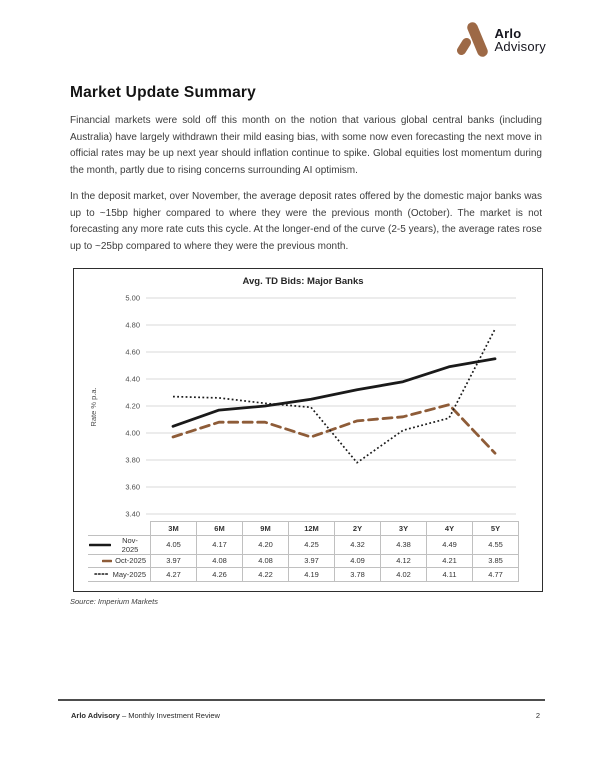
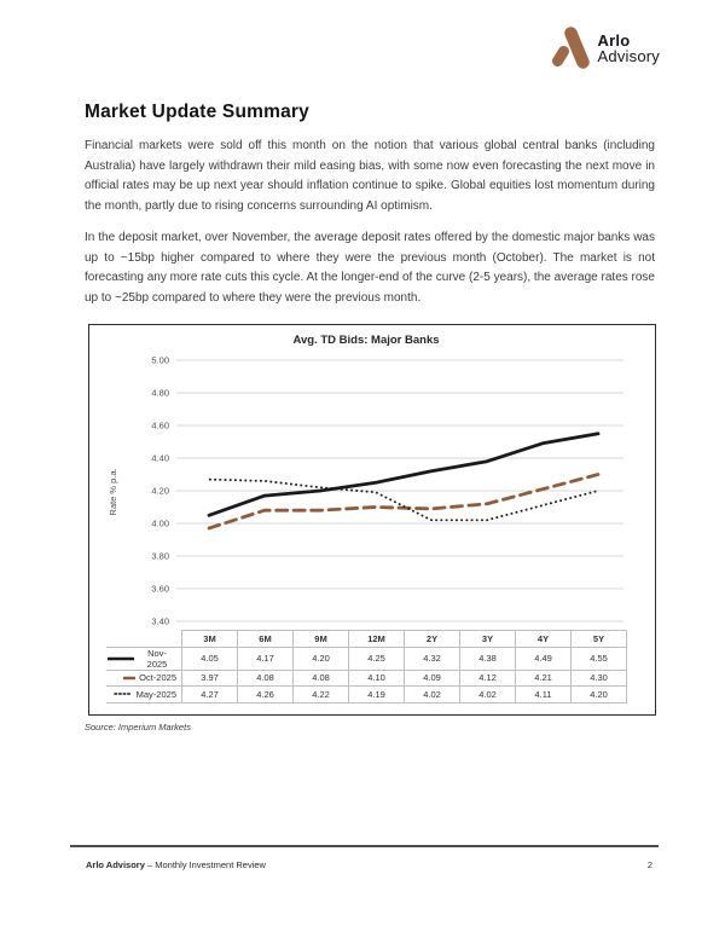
Oct-2025/12M: 3.97 -> 4.10
May-2025/2Y: 3.78 -> 4.02
Oct-2025/5Y: 3.85 -> 4.30
May-2025/5Y: 4.77 -> 4.20
